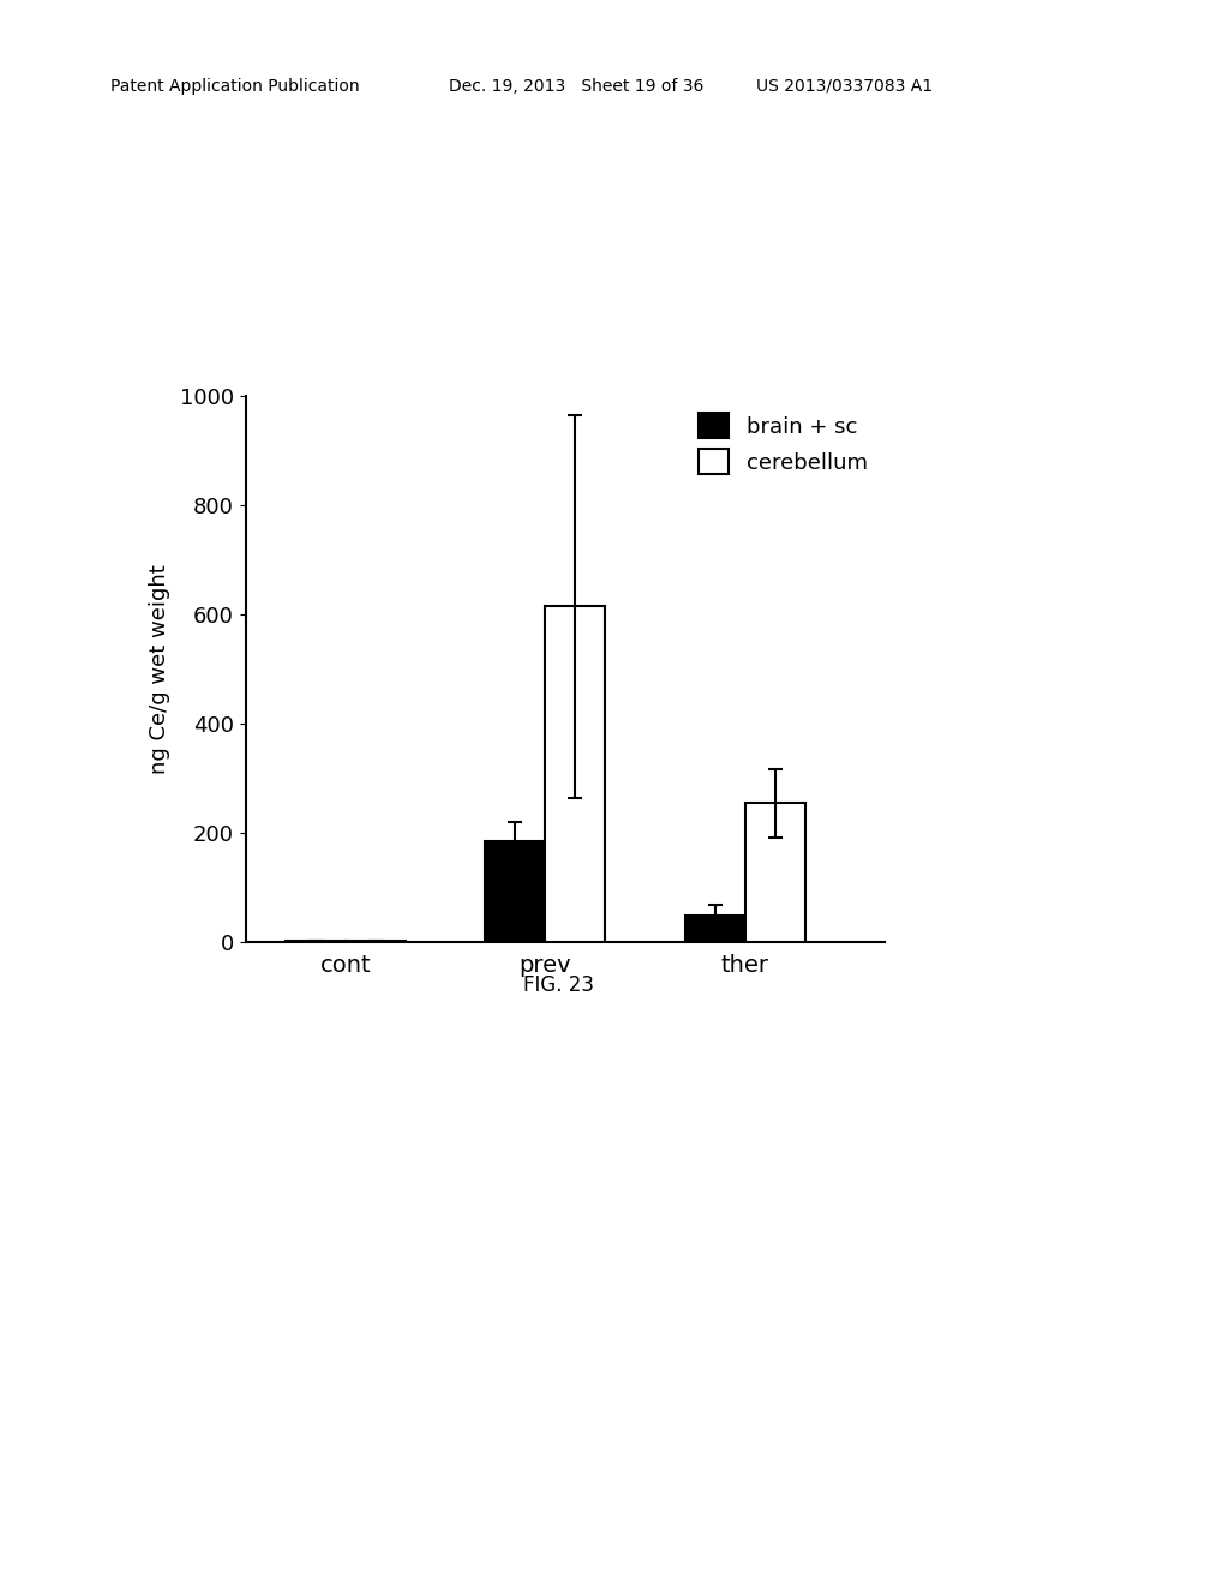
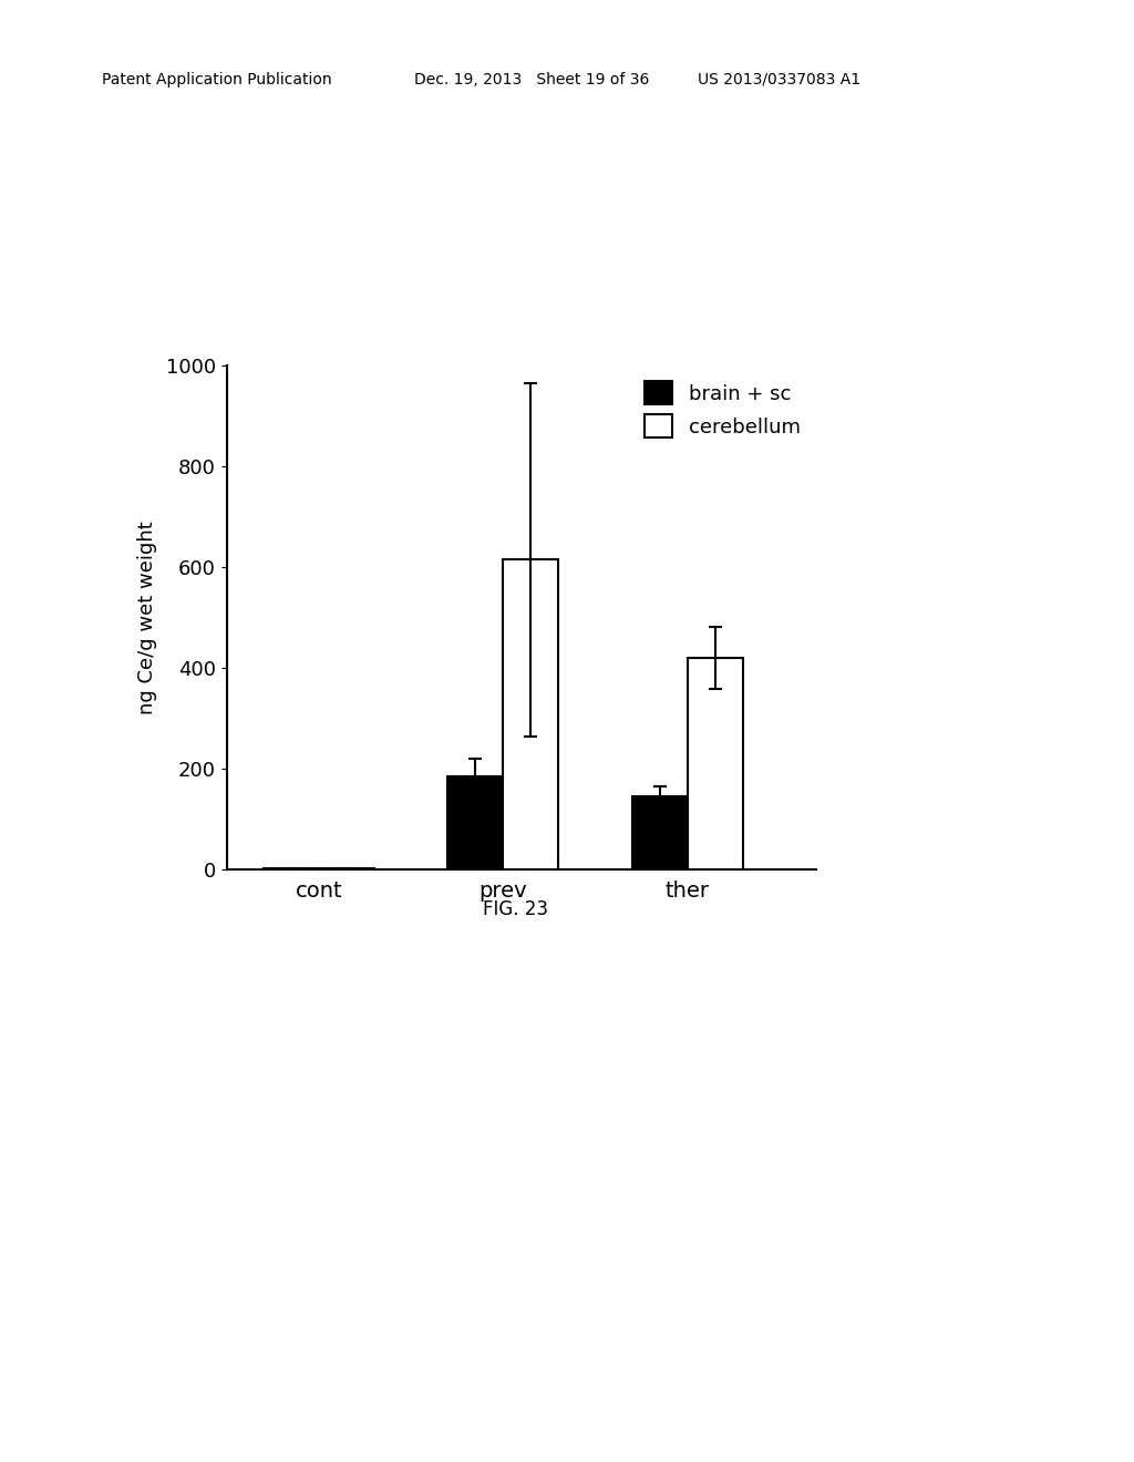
brain + sc/ther: 50 -> 145
cerebellum/ther: 255 -> 420
